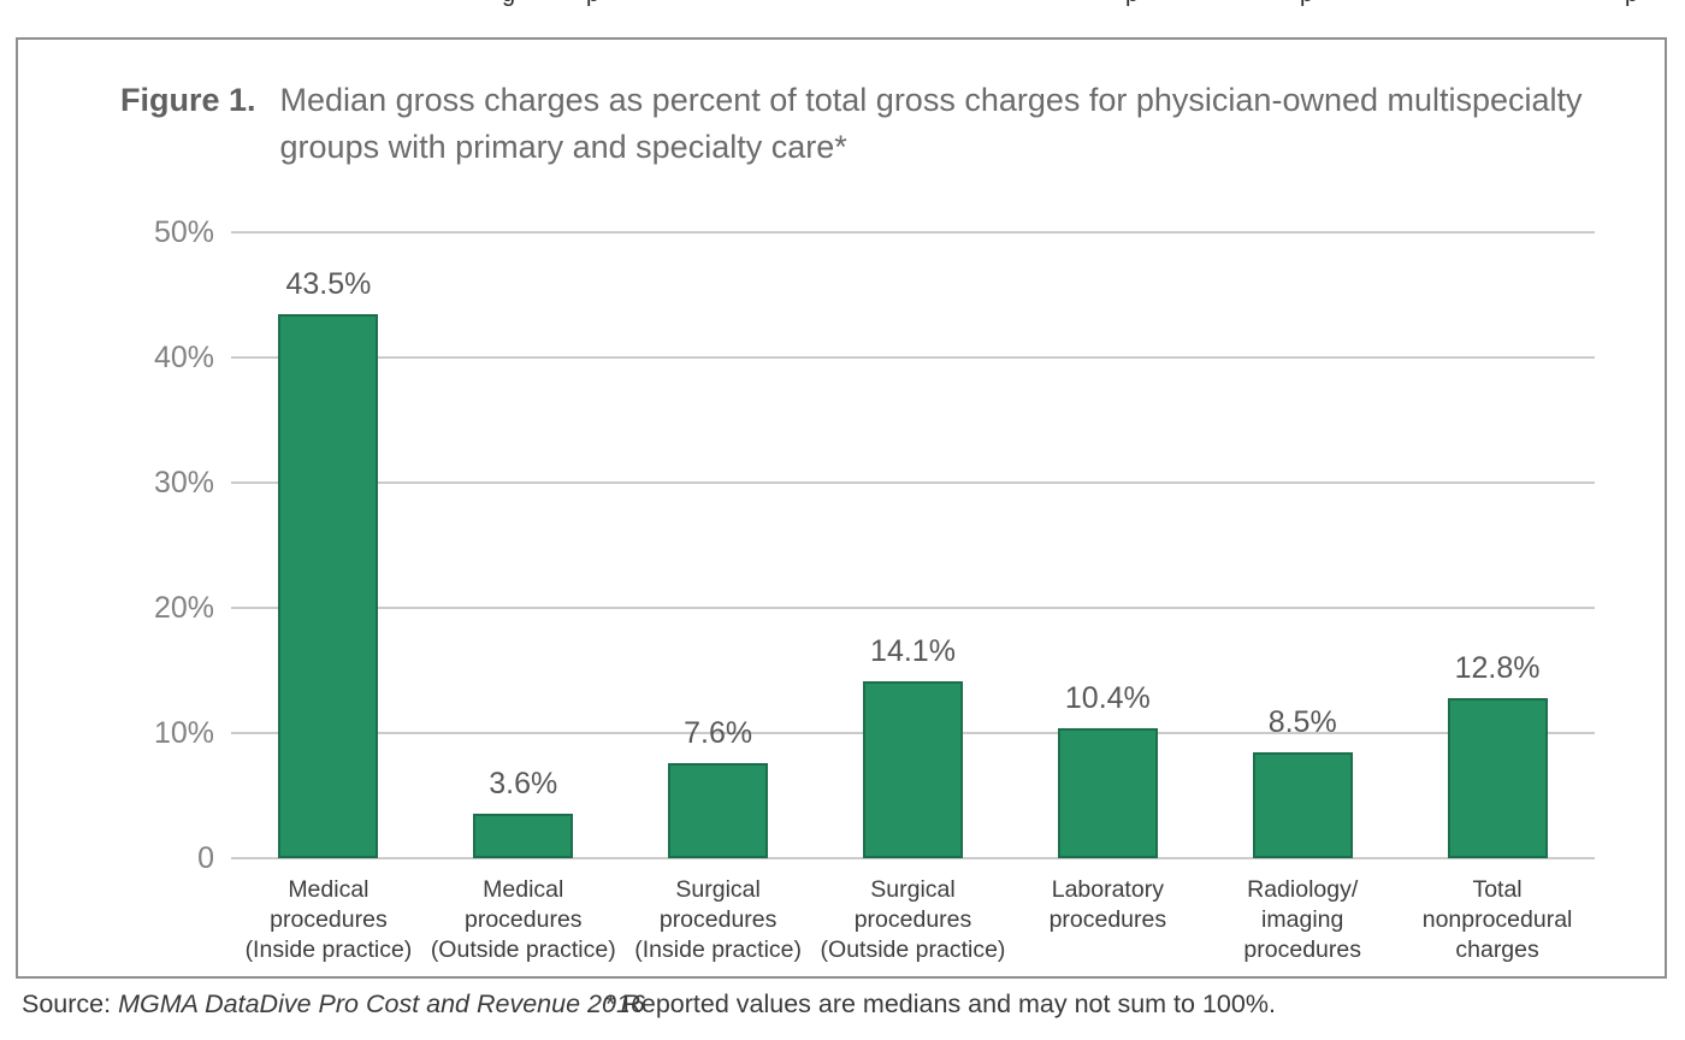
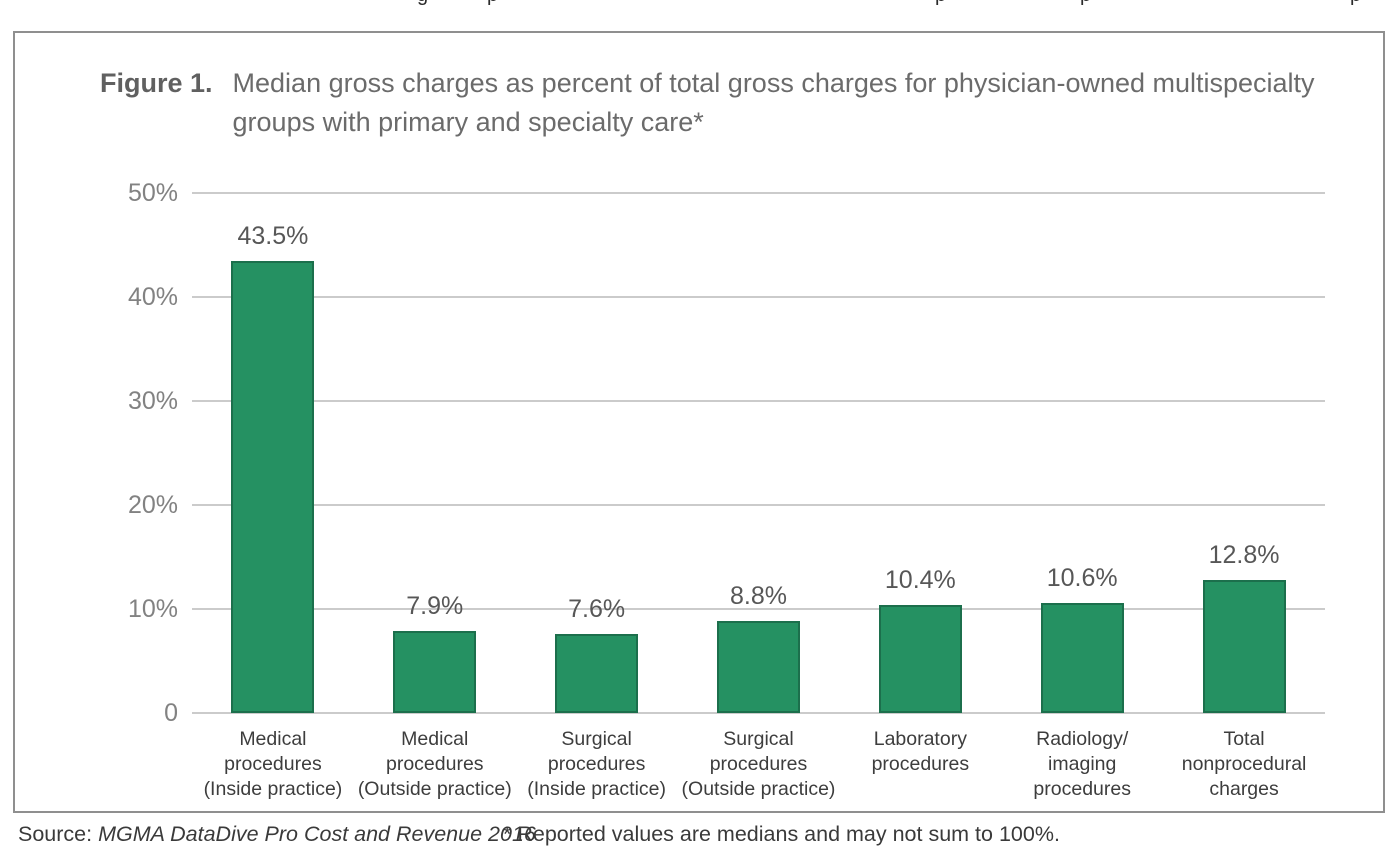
Medical procedures (Outside practice): 3.6% -> 7.9%
Surgical procedures (Outside practice): 14.1% -> 8.8%
Radiology/ imaging procedures: 8.5% -> 10.6%
